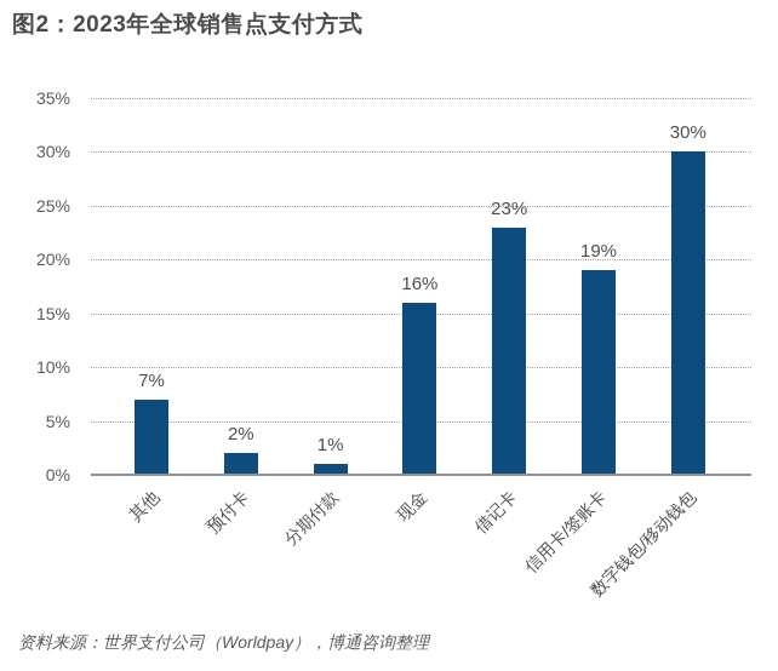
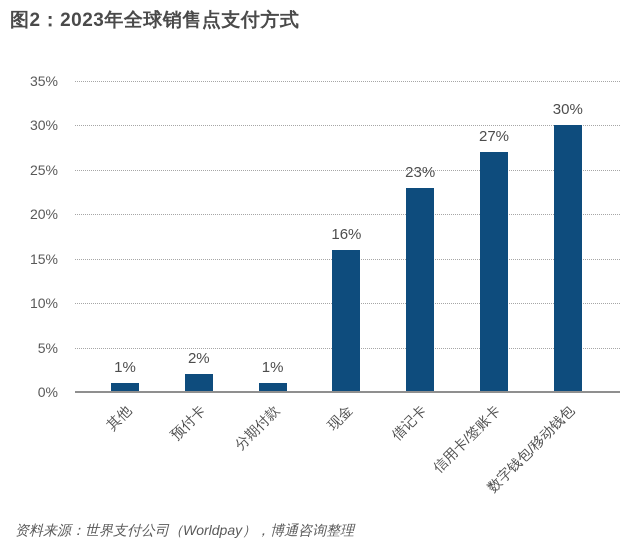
其他: 7% -> 1%
信用卡/签账卡: 19% -> 27%
